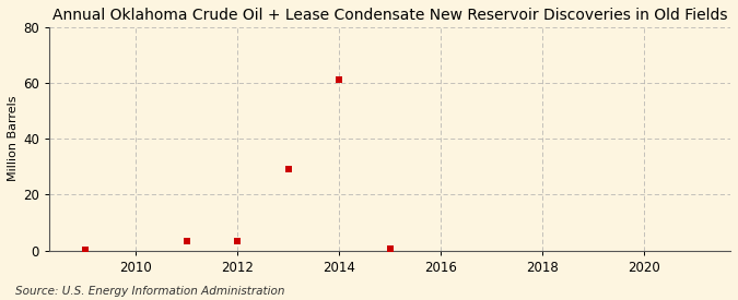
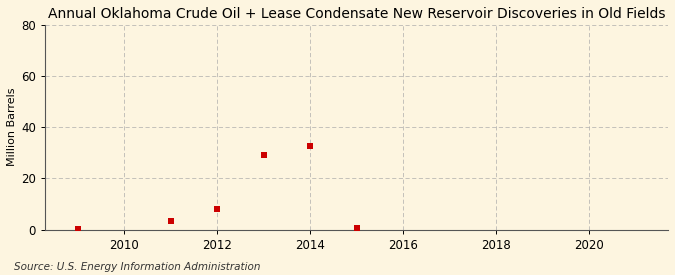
2012: 3.2 -> 8.0
2014: 61.0 -> 32.5
